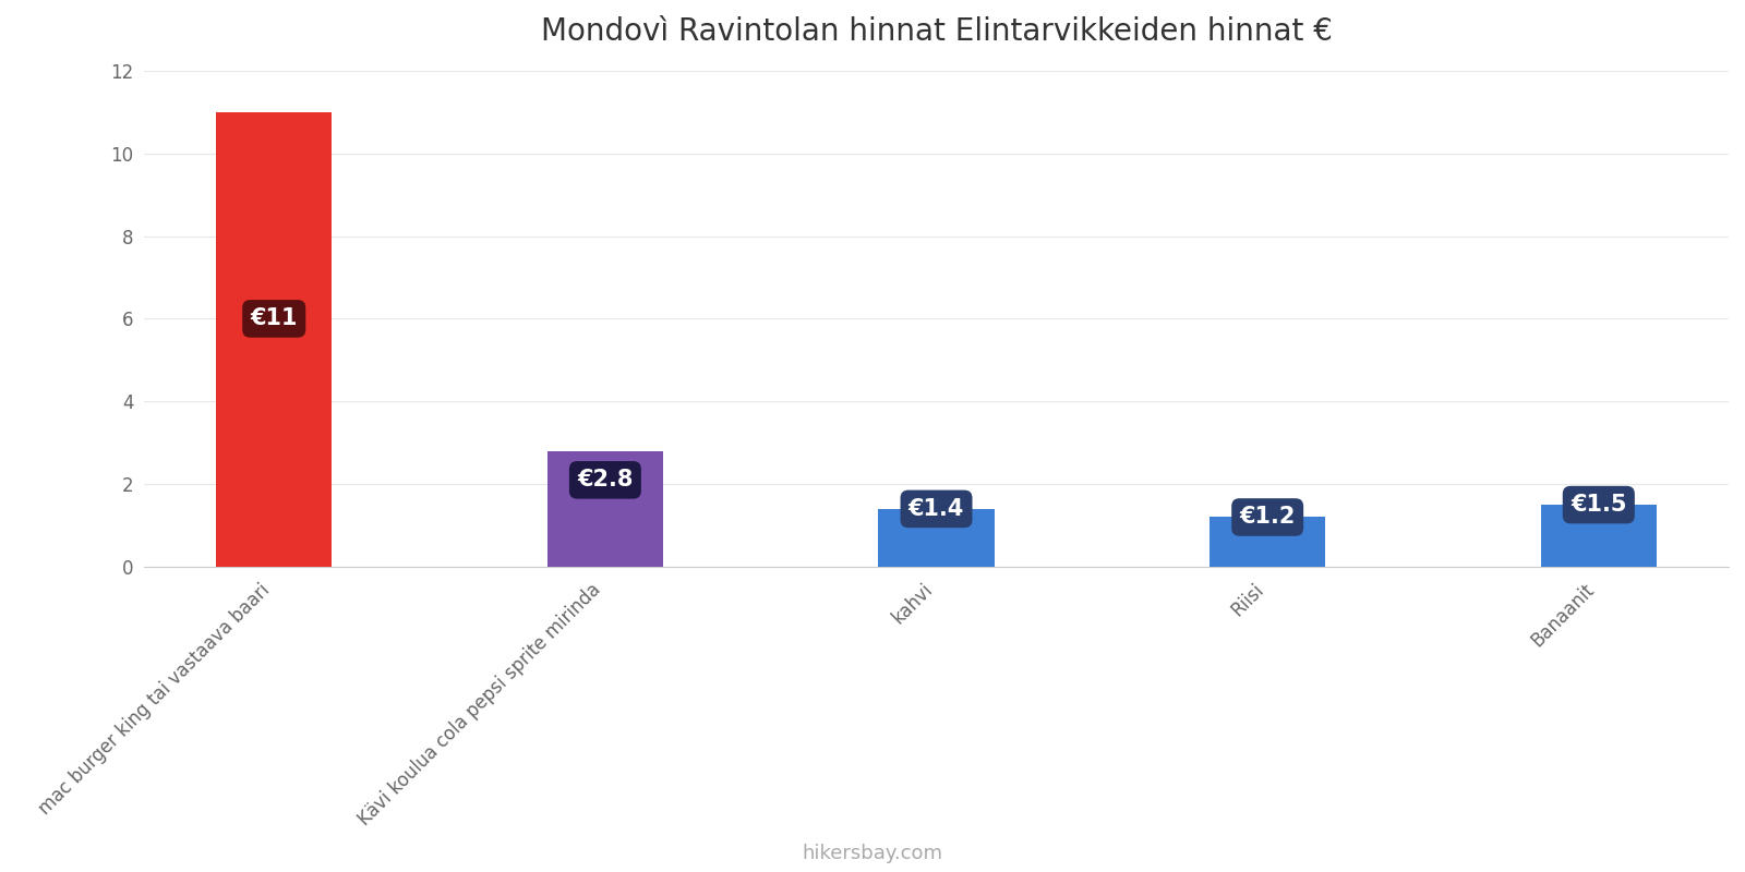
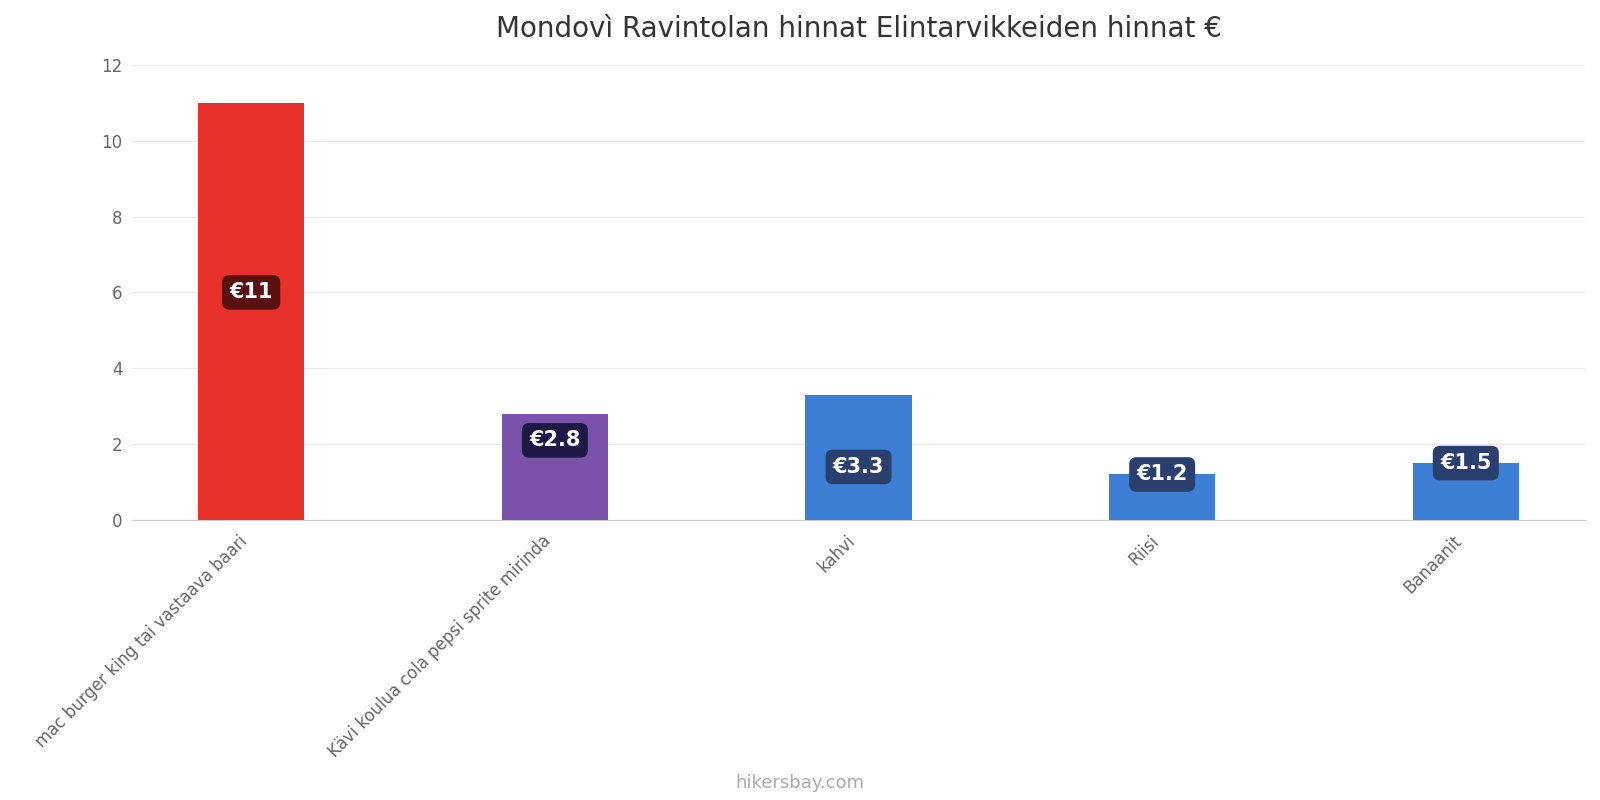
kahvi: €1.4 -> €3.3
